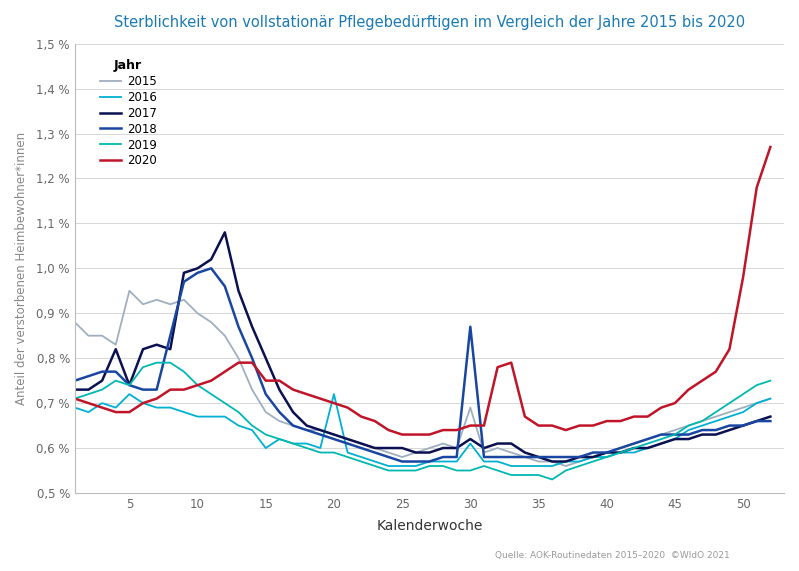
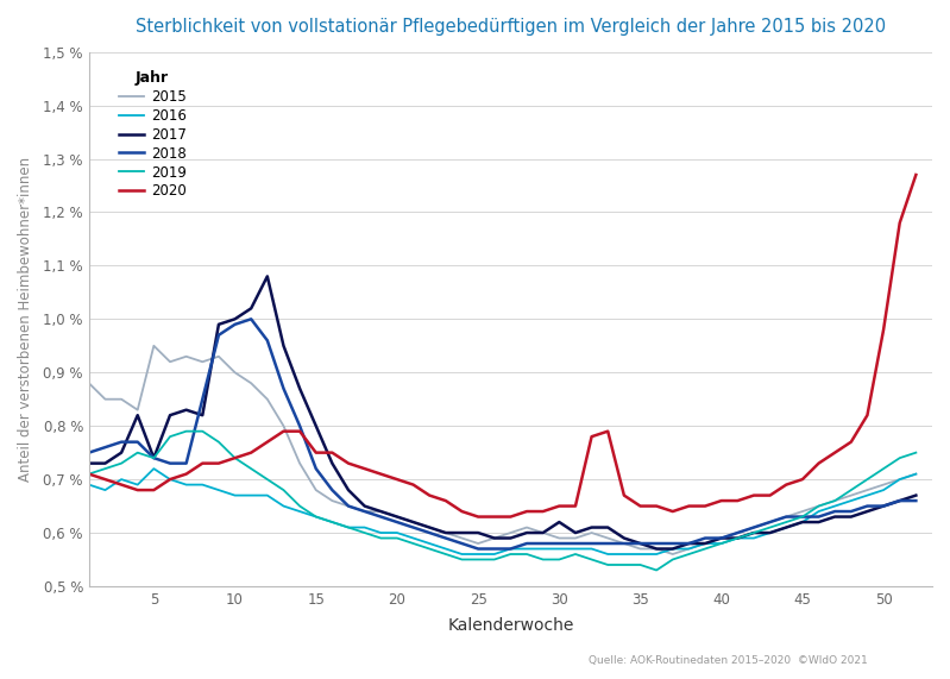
2016/15: 0,60 % -> 0,63 %
2016/20: 0,72 % -> 0,60 %
2015/30: 0,69 % -> 0,59 %
2016/30: 0,61 % -> 0,57 %
2018/30: 0,87 % -> 0,58 %
